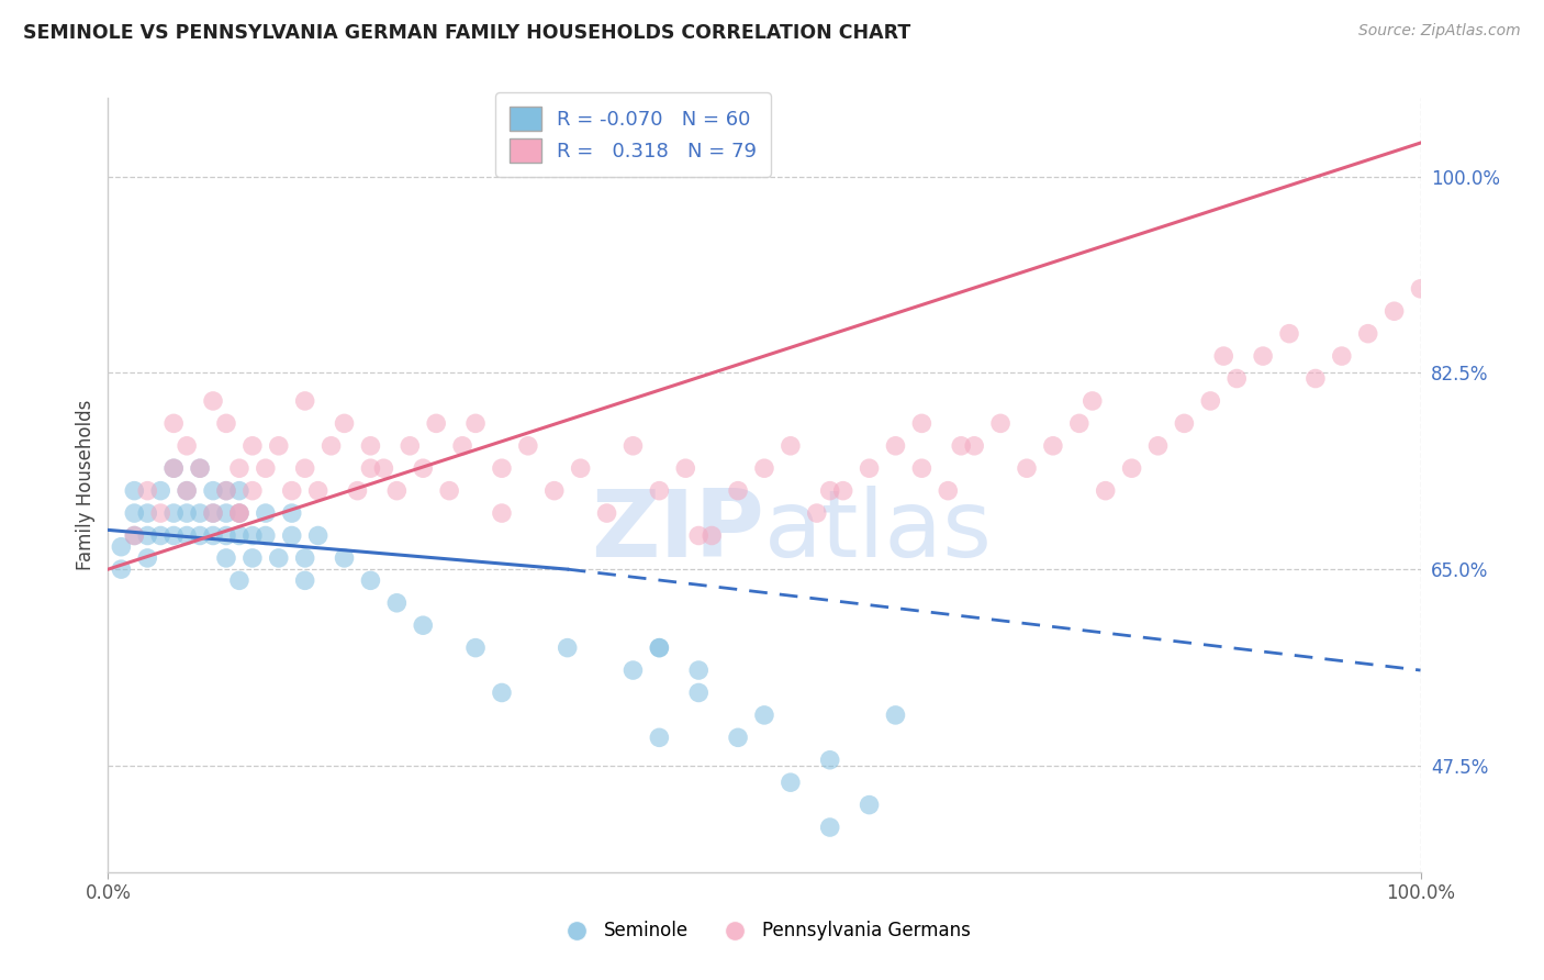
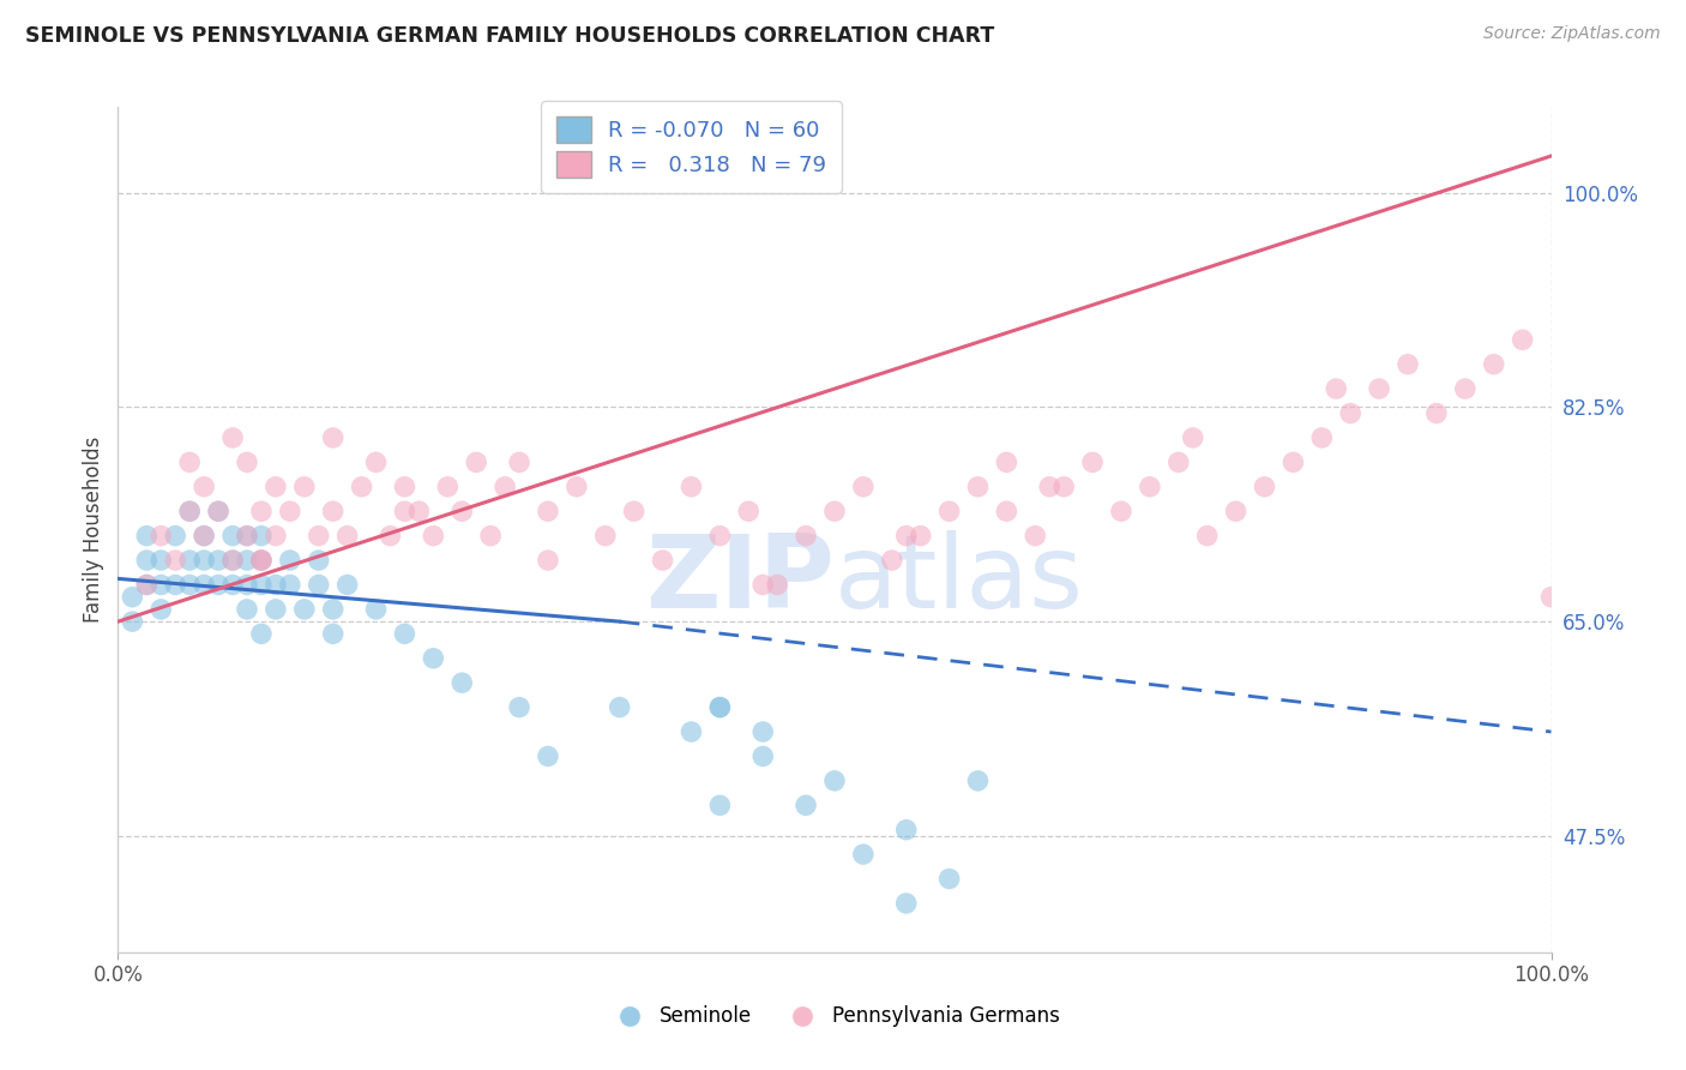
Pennsylvania Germans/100.0%: 90% -> 67%
